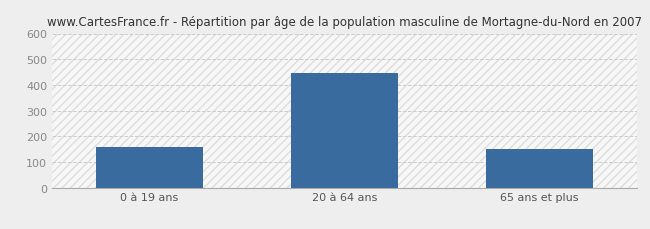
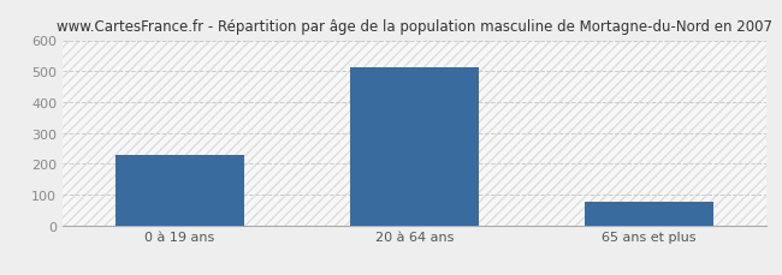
0 à 19 ans: 160 -> 227
20 à 64 ans: 445 -> 511
65 ans et plus: 150 -> 75
